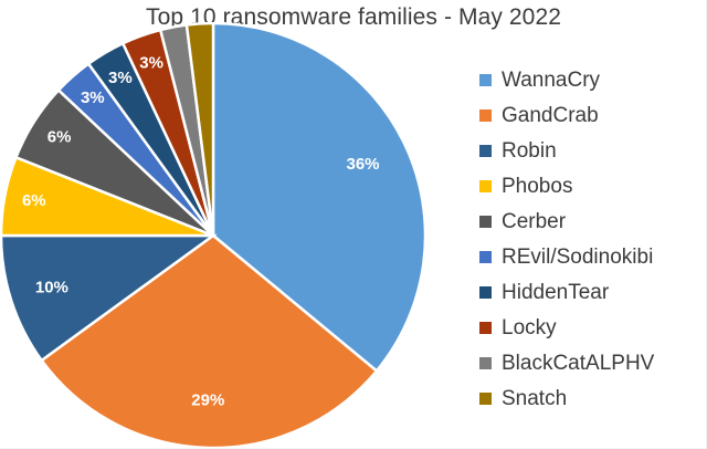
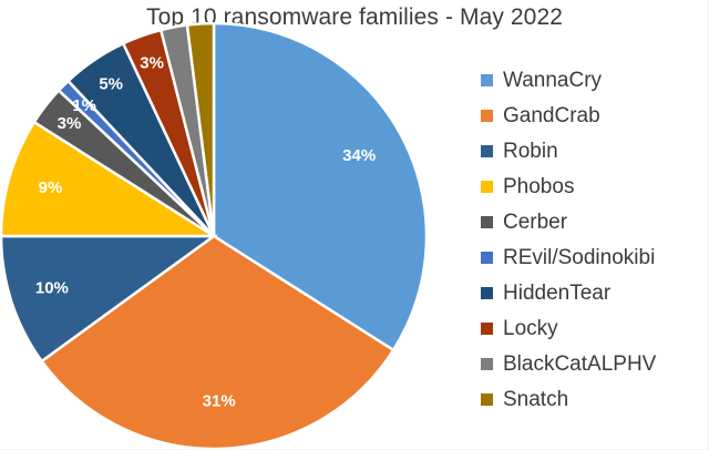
WannaCry: 36% -> 34%
GandCrab: 29% -> 31%
Phobos: 6% -> 9%
Cerber: 6% -> 3%
REvil/Sodinokibi: 3% -> 1%
HiddenTear: 3% -> 5%
